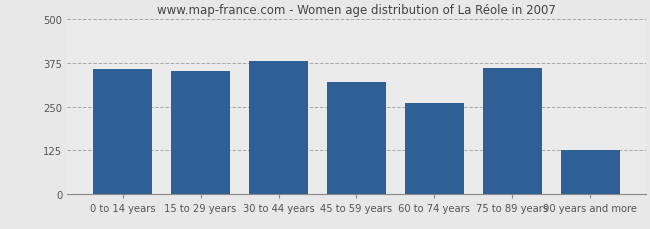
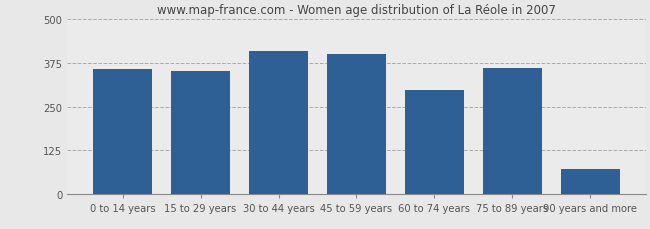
30 to 44 years: 380 -> 408
45 to 59 years: 320 -> 400
60 to 74 years: 260 -> 298
90 years and more: 125 -> 72
